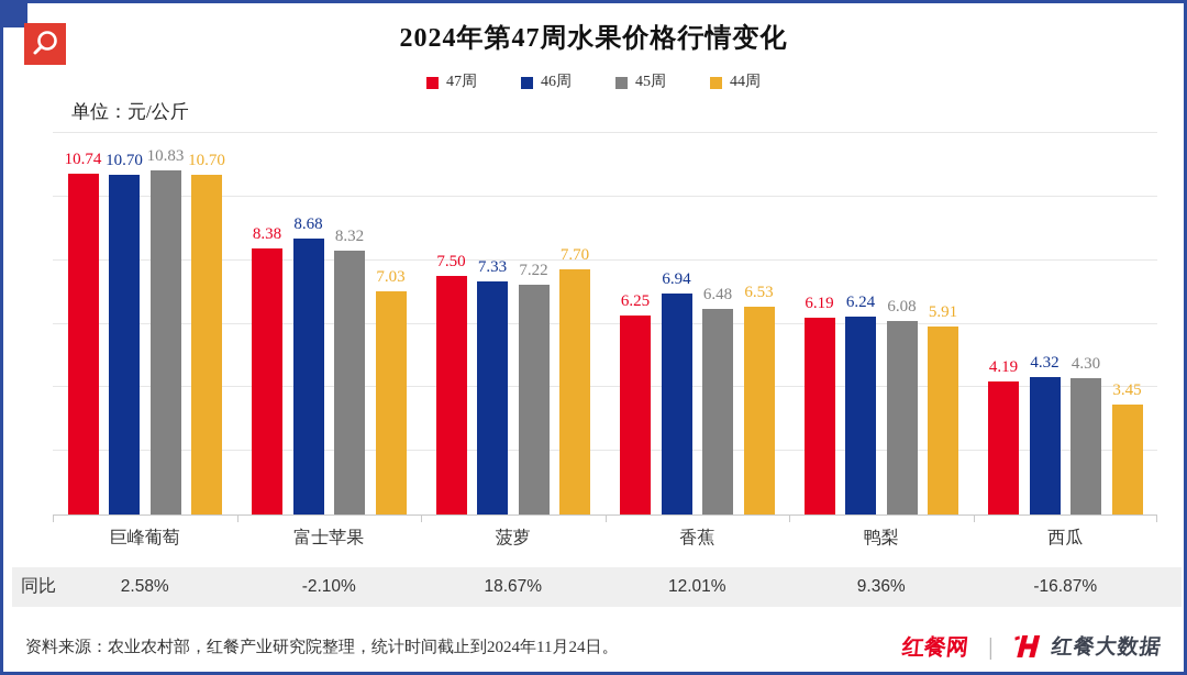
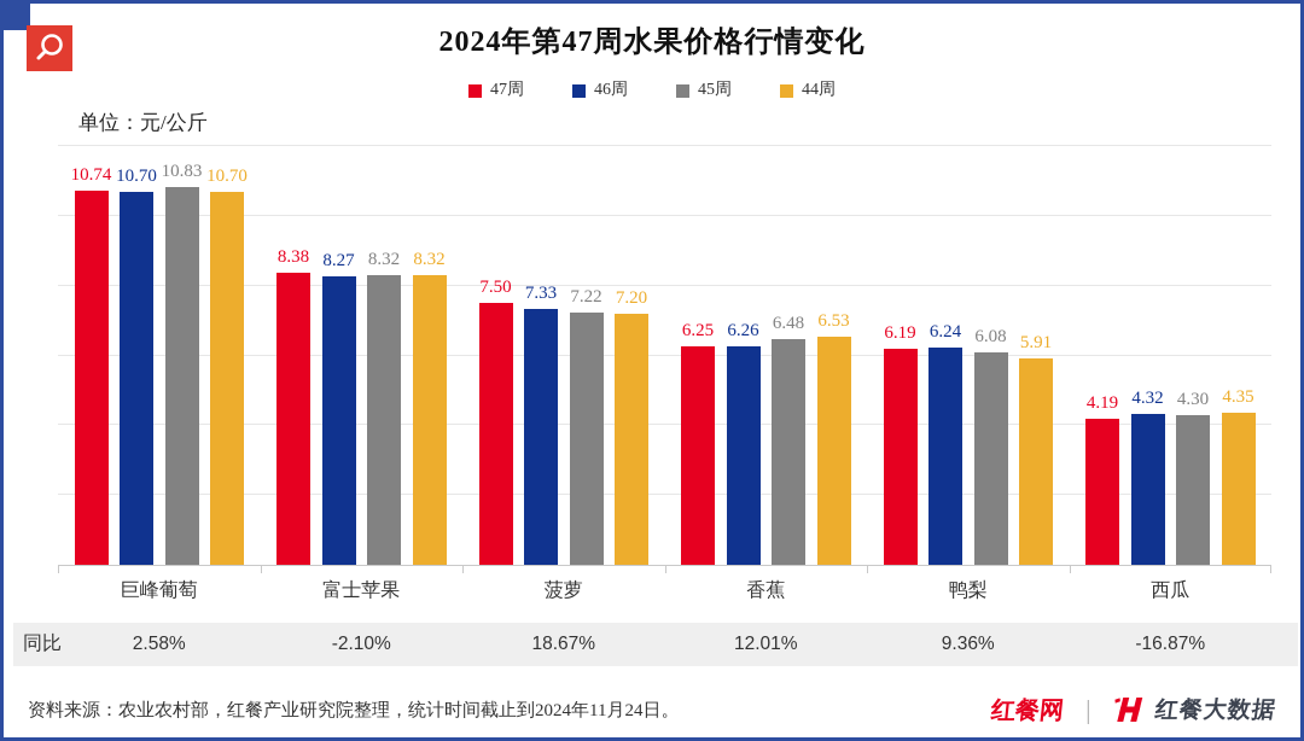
46周/富士苹果: 8.68 -> 8.27
44周/富士苹果: 7.03 -> 8.32
44周/菠萝: 7.70 -> 7.20
46周/香蕉: 6.94 -> 6.26
44周/西瓜: 3.45 -> 4.35
